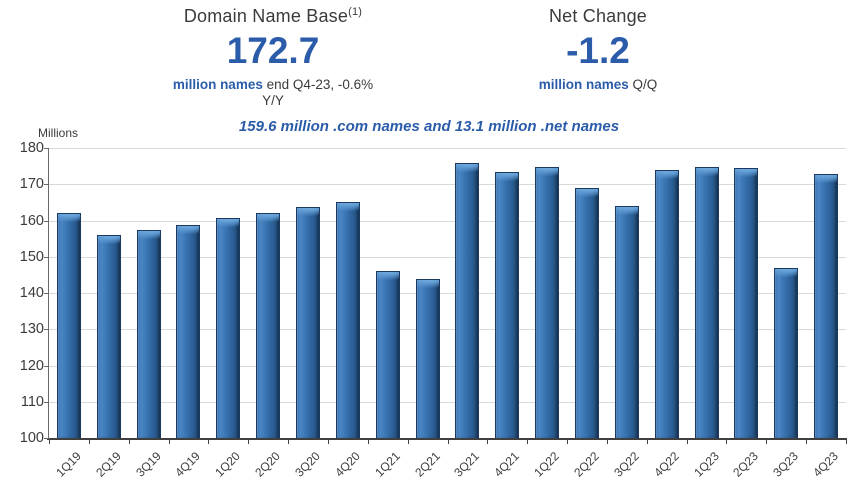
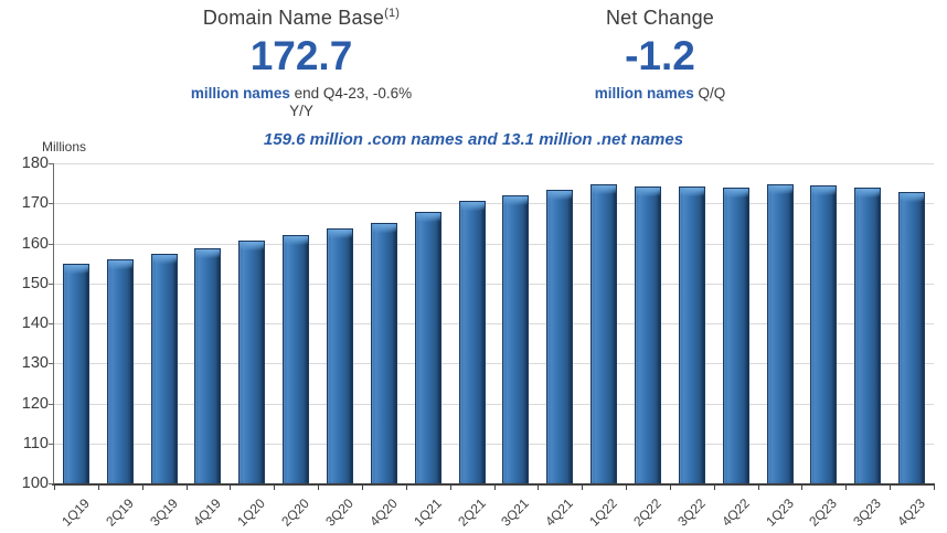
1Q19: 162 -> 155
1Q21: 146 -> 168
2Q21: 144 -> 171
3Q21: 176 -> 172
2Q22: 169 -> 174
3Q22: 164 -> 174
3Q23: 147 -> 174
